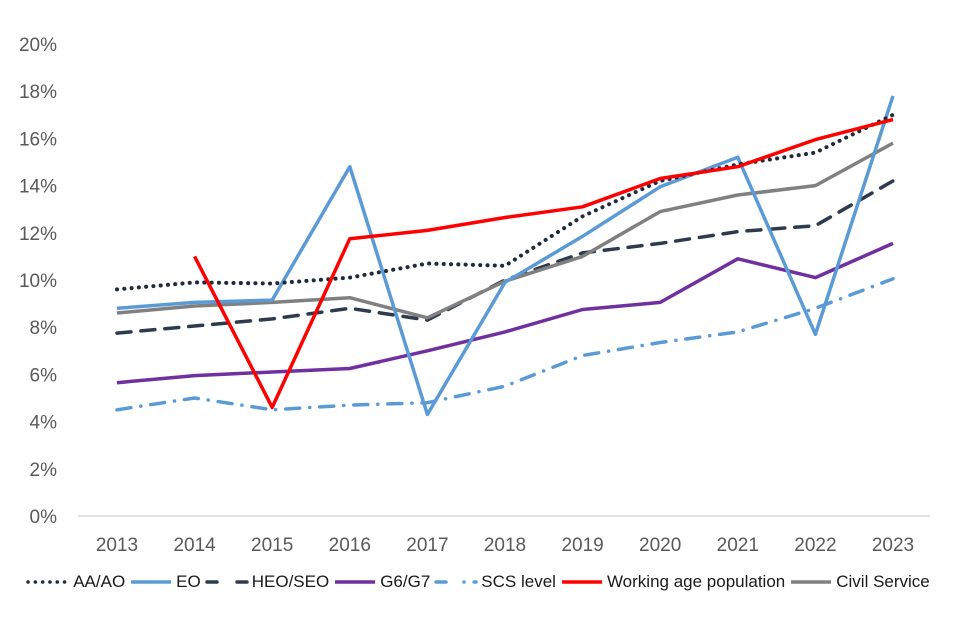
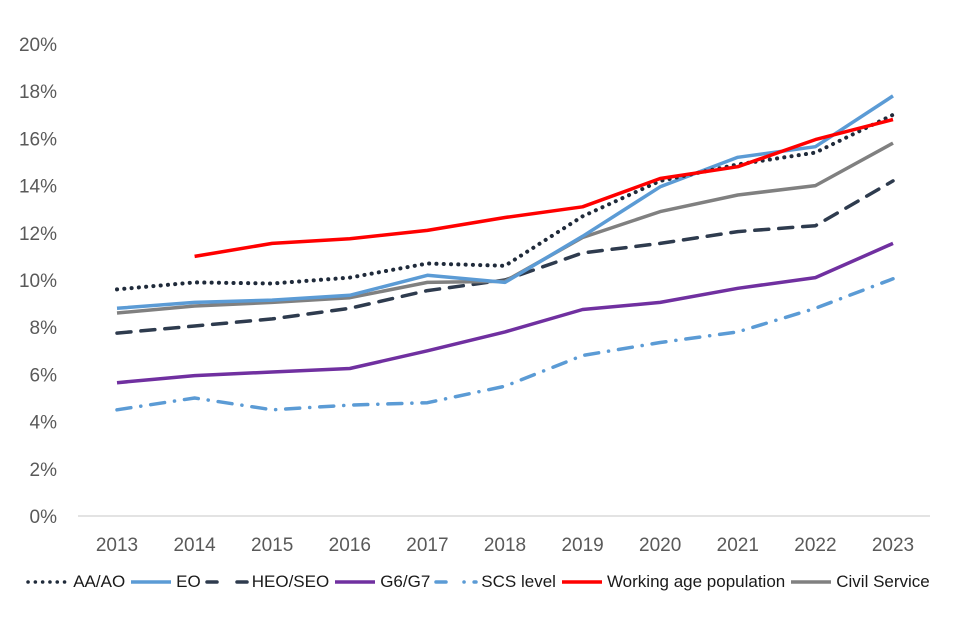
Working age population/2015: 4.6% -> 11.6%
EO/2016: 14.8% -> 9.3%
EO/2017: 4.3% -> 10.2%
HEO/SEO/2017: 8.3% -> 9.6%
Civil Service/2017: 8.4% -> 9.9%
Civil Service/2019: 11.0% -> 11.8%
G6/G7/2021: 10.9% -> 9.7%
EO/2022: 7.7% -> 15.7%
